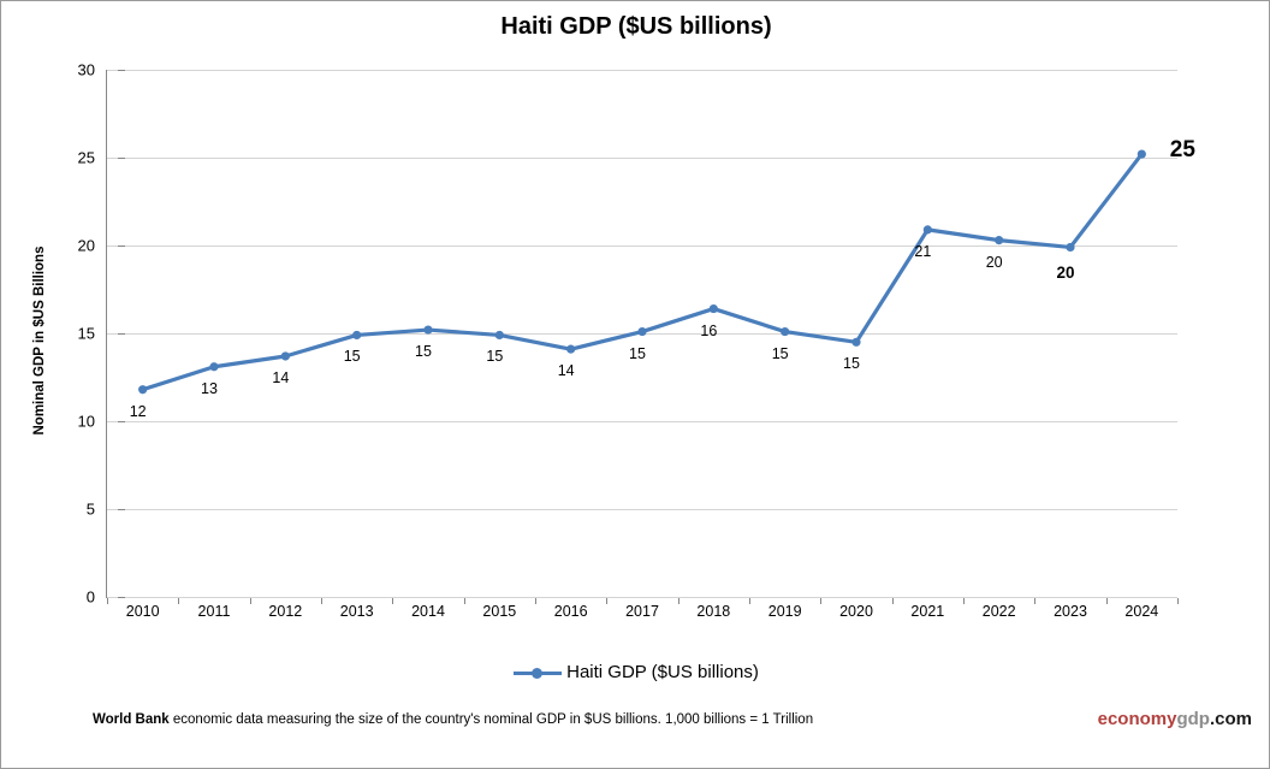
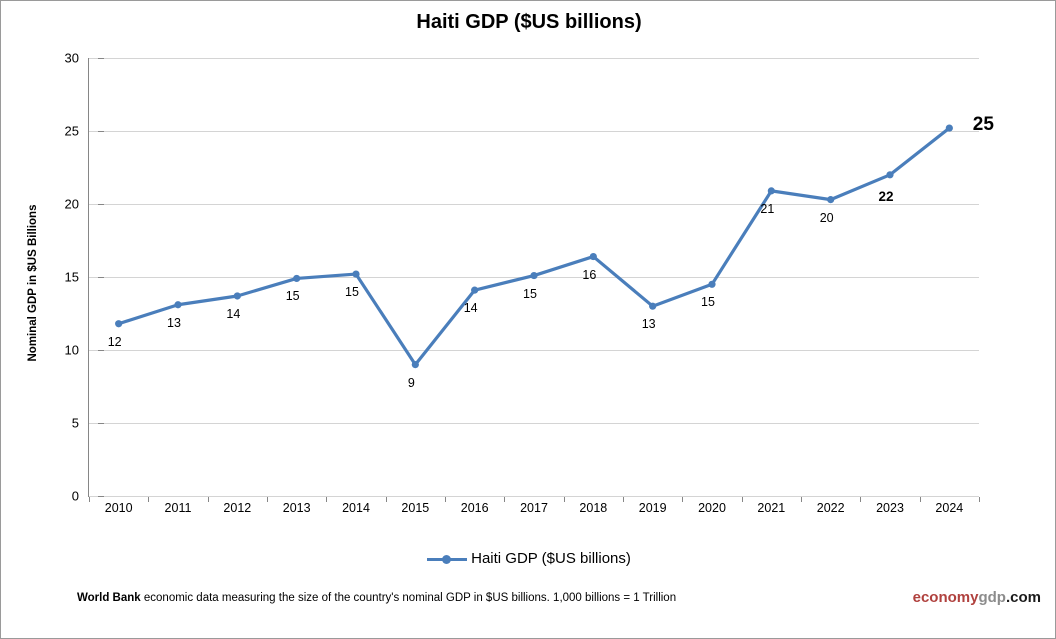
2015: 15 -> 9
2019: 15 -> 13
2023: 20 -> 22
